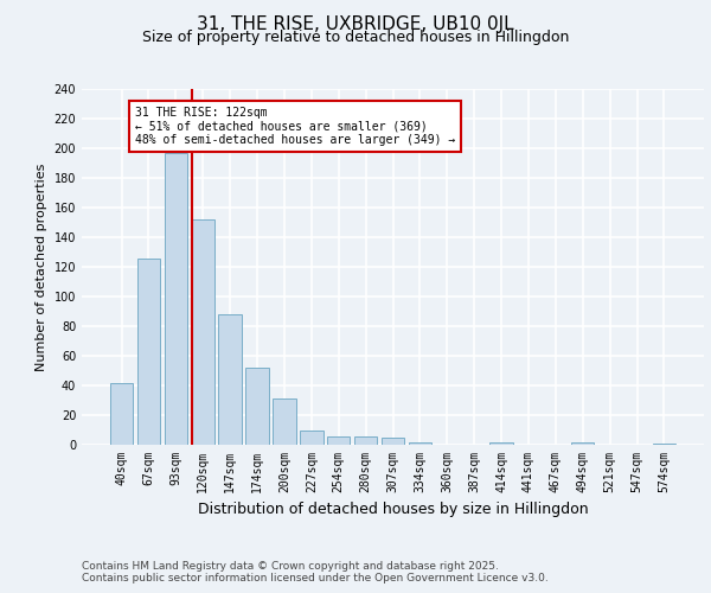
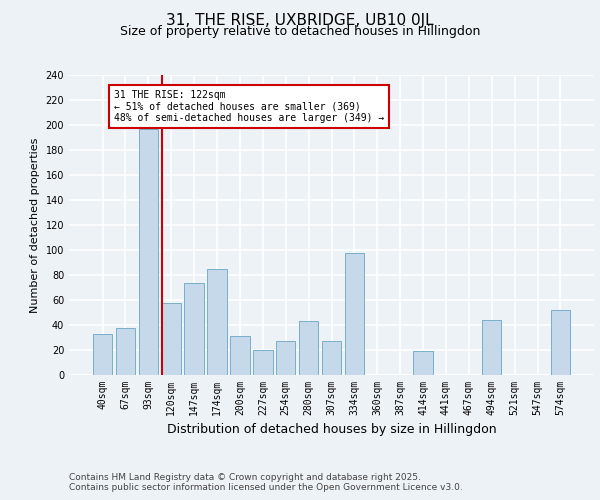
40sqm: 42 -> 33
67sqm: 126 -> 38
120sqm: 152 -> 58
147sqm: 88 -> 74
174sqm: 52 -> 85
227sqm: 10 -> 20
254sqm: 6 -> 27
280sqm: 6 -> 43
307sqm: 5 -> 27
334sqm: 2 -> 98
414sqm: 2 -> 19
494sqm: 2 -> 44
574sqm: 1 -> 52
